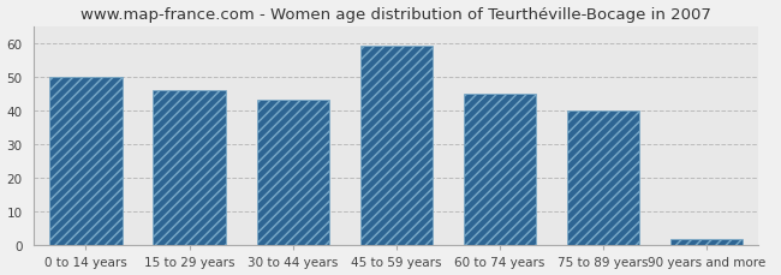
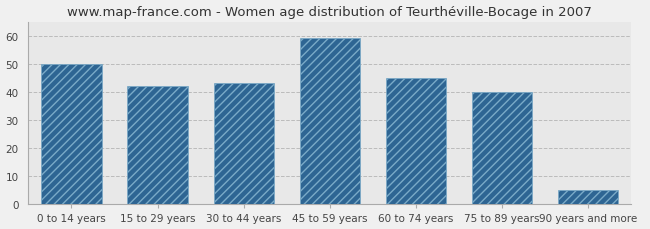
15 to 29 years: 46 -> 42
90 years and more: 2 -> 5
